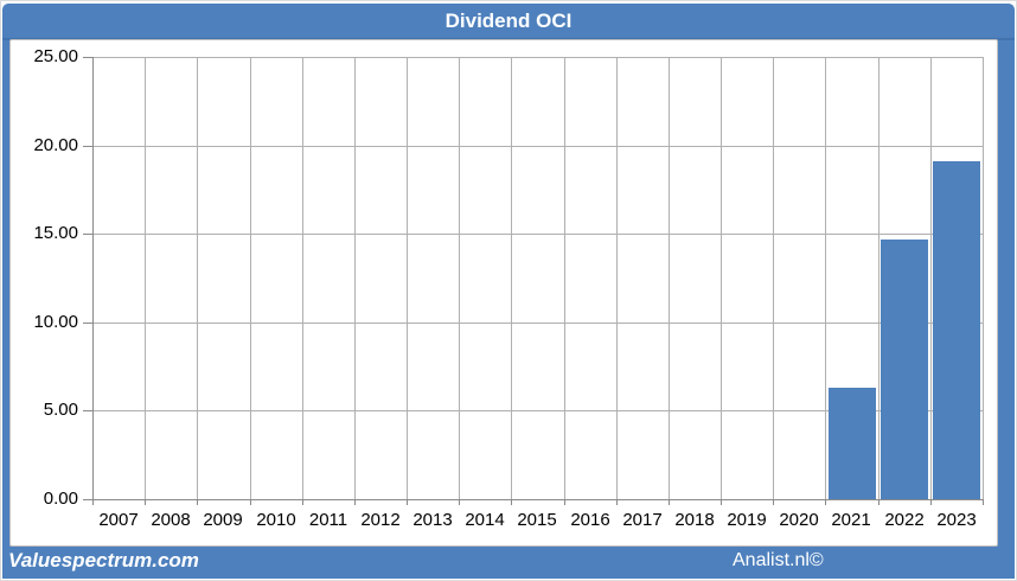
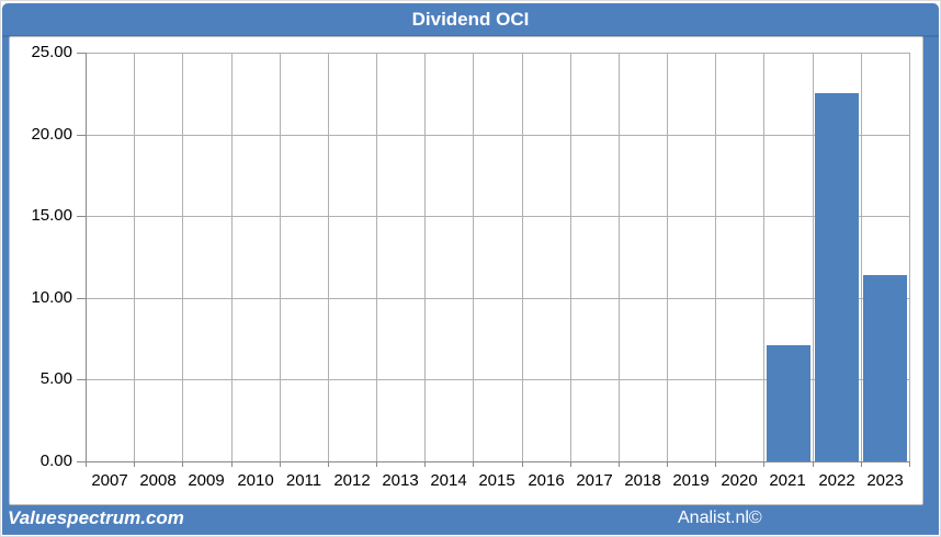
2021: 6.3 -> 7.1
2022: 14.7 -> 22.5
2023: 19.1 -> 11.4
